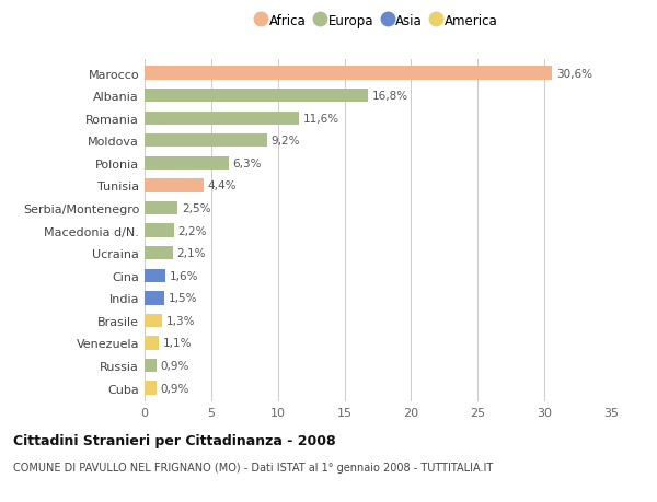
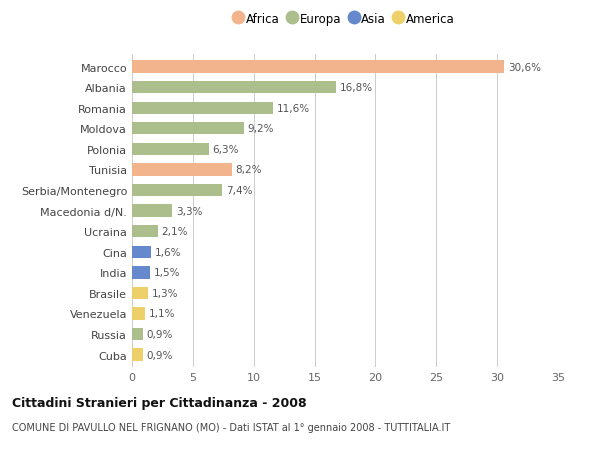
Tunisia: 4,4% -> 8,2%
Serbia/Montenegro: 2,5% -> 7,4%
Macedonia d/N.: 2,2% -> 3,3%
